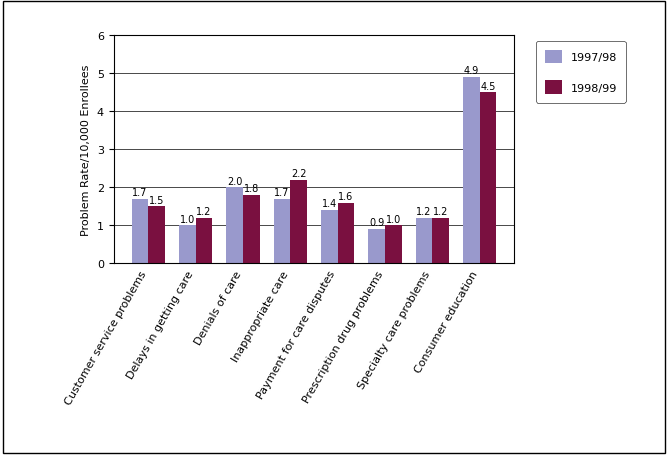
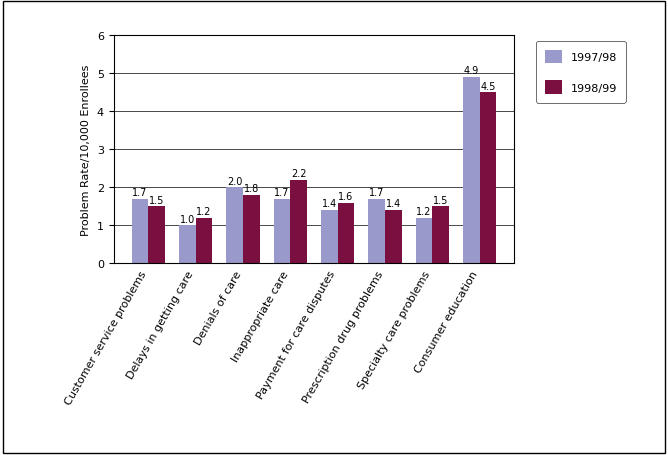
1997/98/Prescription drug problems: 0.9 -> 1.7
1998/99/Prescription drug problems: 1.0 -> 1.4
1998/99/Specialty care problems: 1.2 -> 1.5
